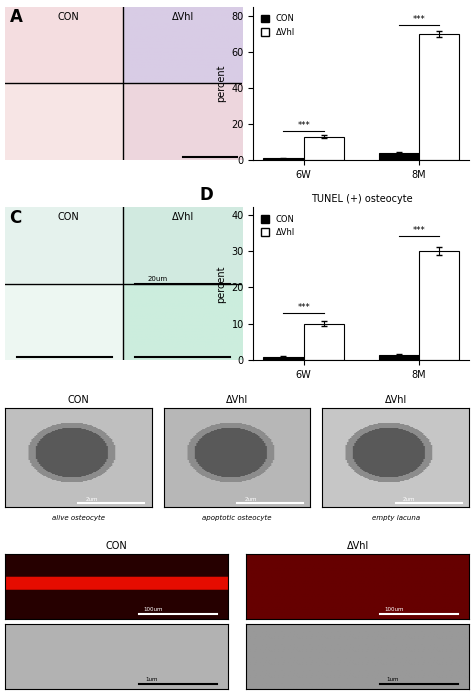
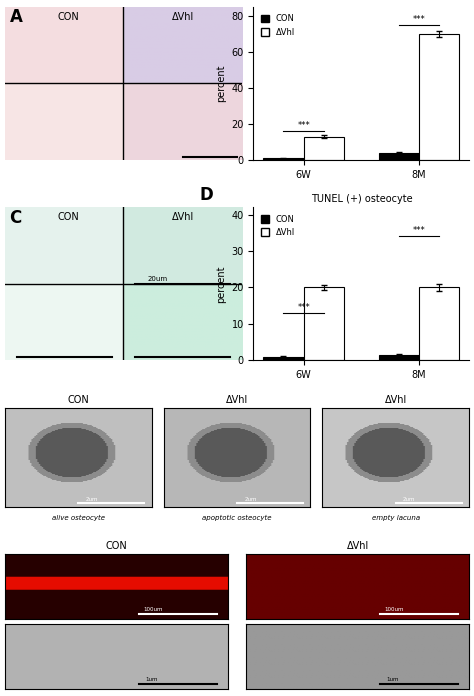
TUNEL (+) osteocyte/ΔVhl/6W: 10 -> 20
TUNEL (+) osteocyte/ΔVhl/8M: 30 -> 20
